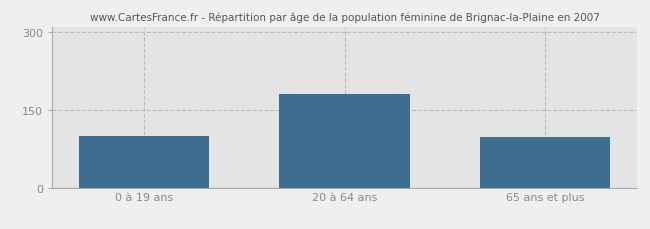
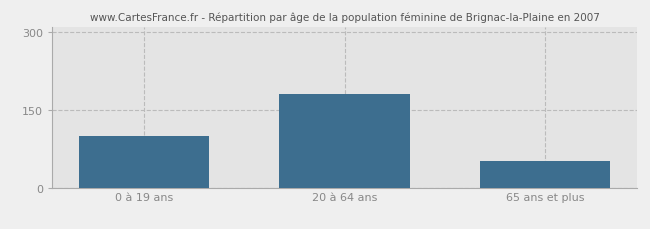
65 ans et plus: 97 -> 52
